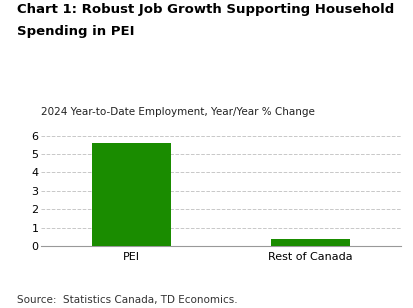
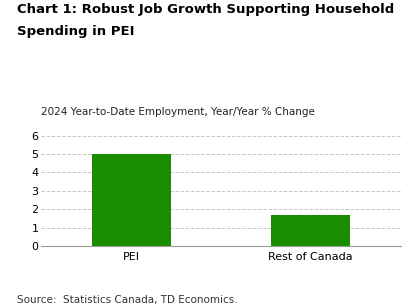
PEI: 5.6 -> 5.0
Rest of Canada: 0.4 -> 1.7
